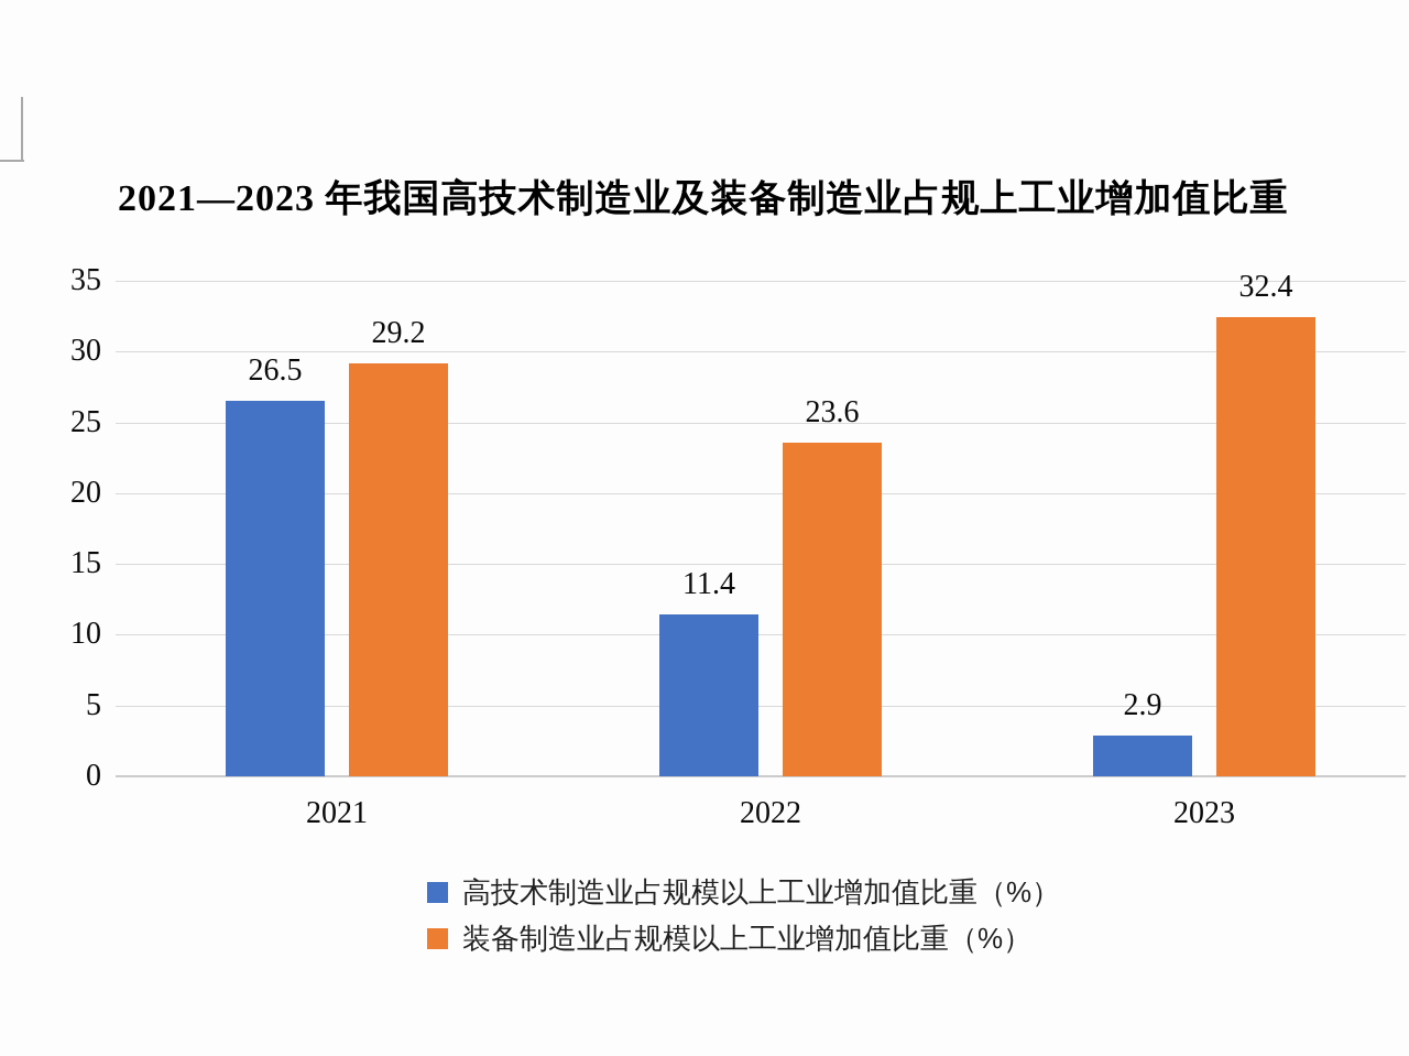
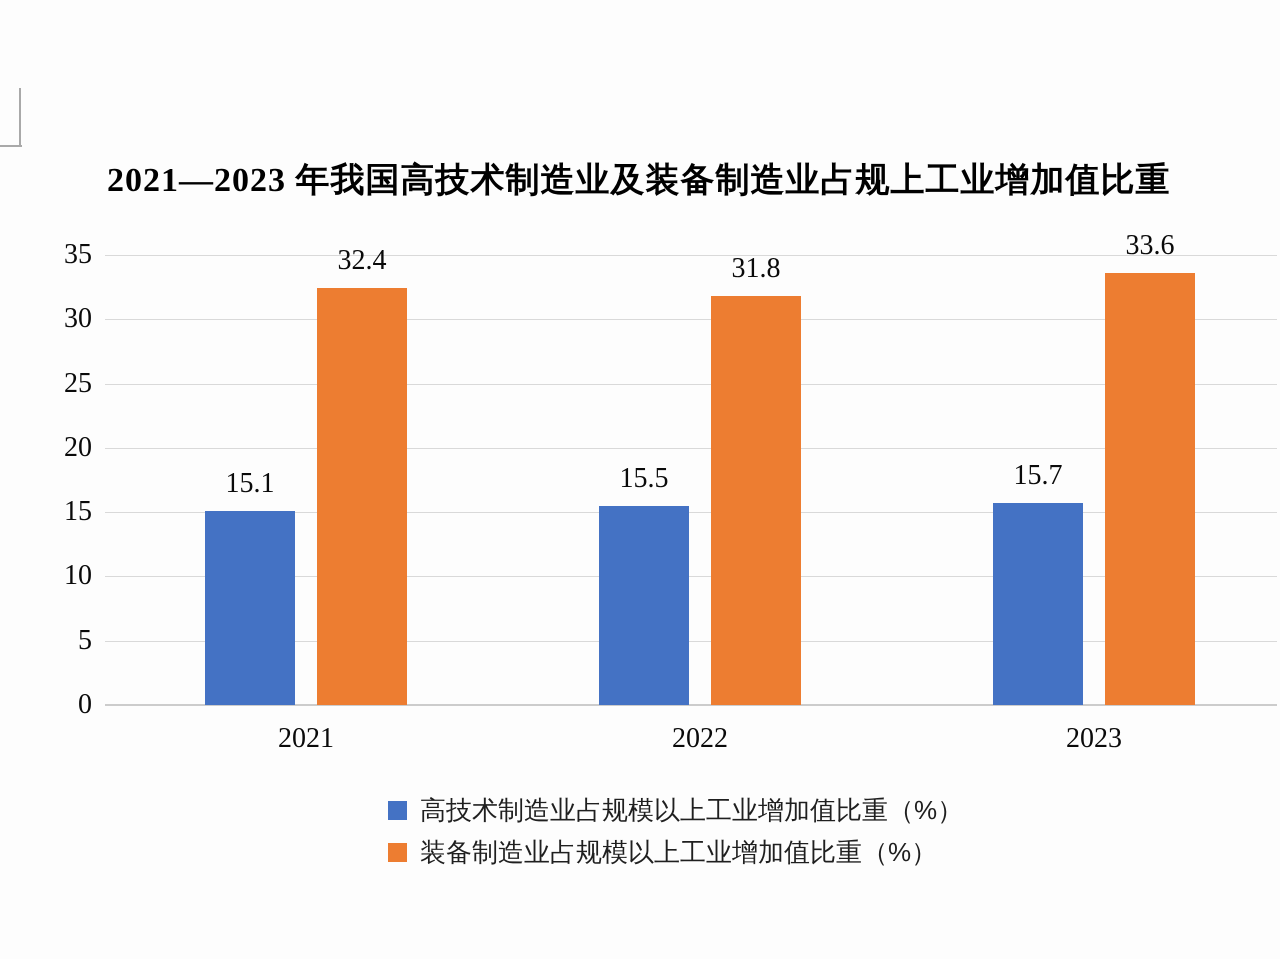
高技术制造业占规模以上工业增加值比重（%）/2021: 26.5 -> 15.1
装备制造业占规模以上工业增加值比重（%）/2021: 29.2 -> 32.4
高技术制造业占规模以上工业增加值比重（%）/2022: 11.4 -> 15.5
装备制造业占规模以上工业增加值比重（%）/2022: 23.6 -> 31.8
高技术制造业占规模以上工业增加值比重（%）/2023: 2.9 -> 15.7
装备制造业占规模以上工业增加值比重（%）/2023: 32.4 -> 33.6
